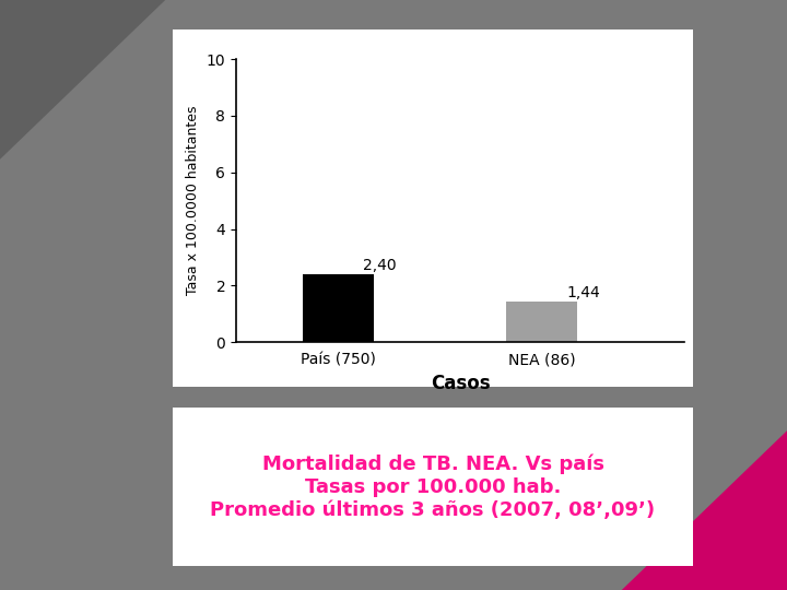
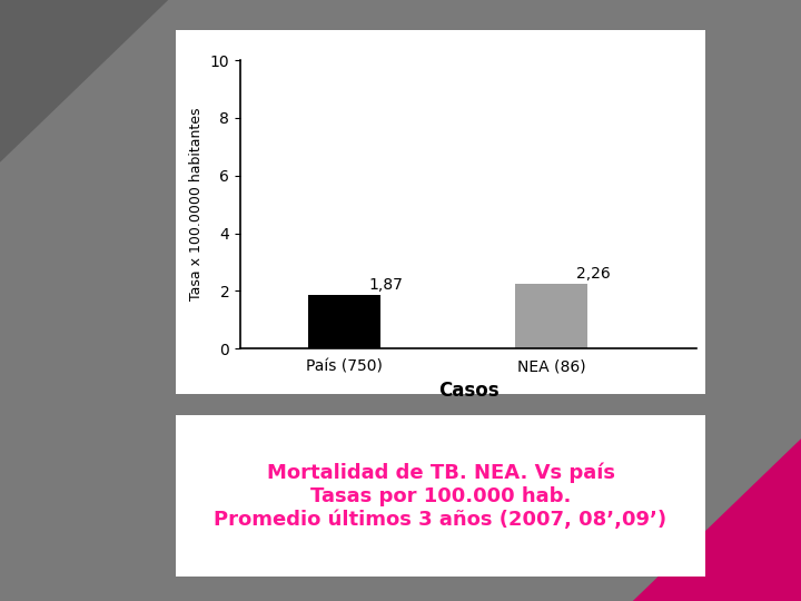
País (750): 2,40 -> 1,87
NEA (86): 1,44 -> 2,26
